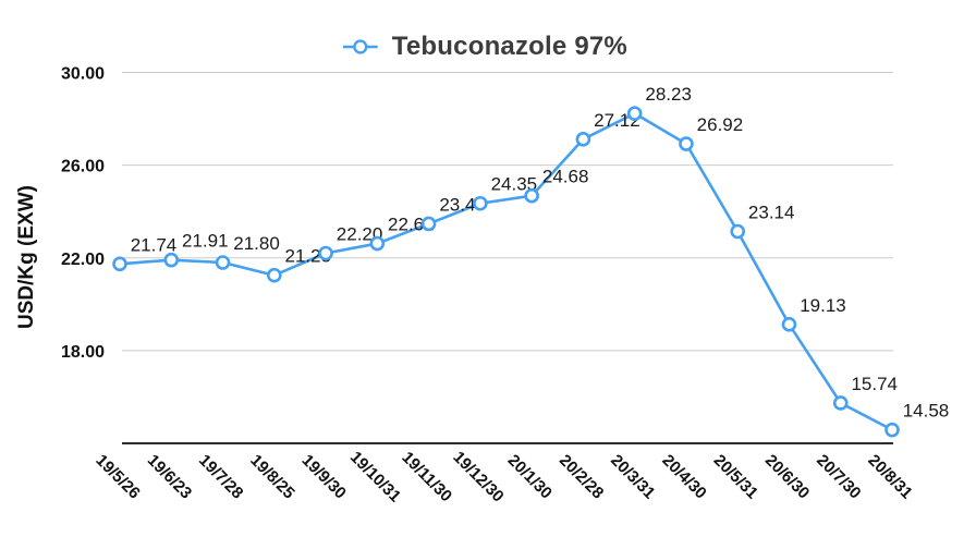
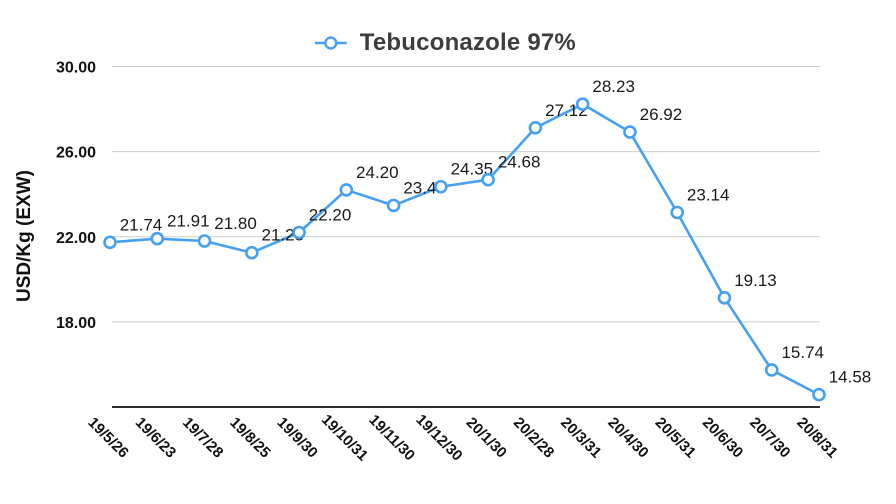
19/10/31: 22.62 -> 24.20
